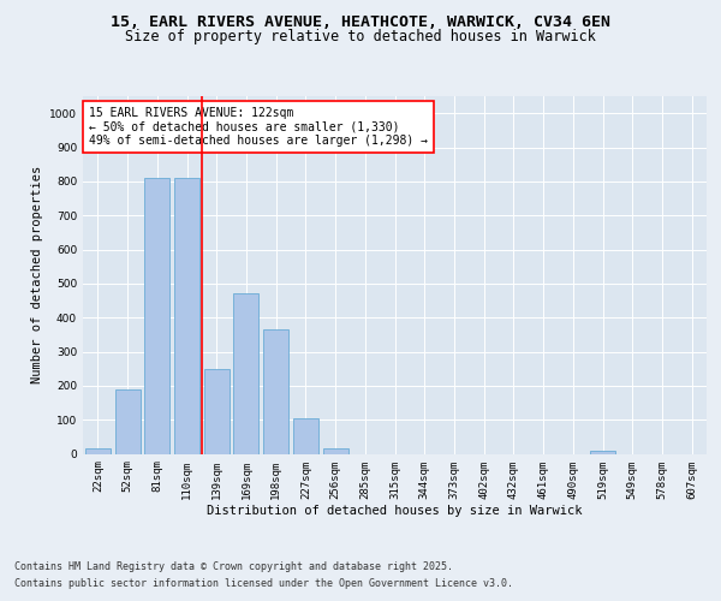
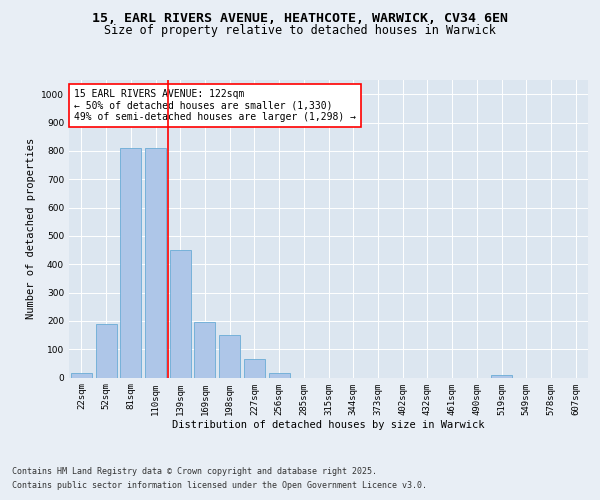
139sqm: 250 -> 450
169sqm: 470 -> 195
198sqm: 365 -> 150
227sqm: 105 -> 65
